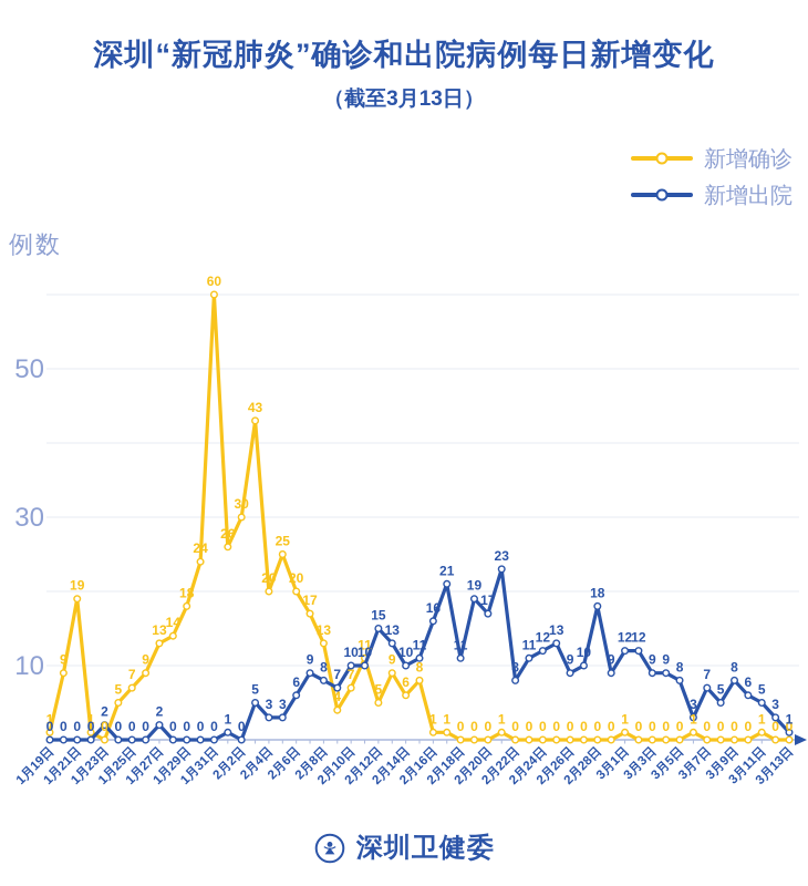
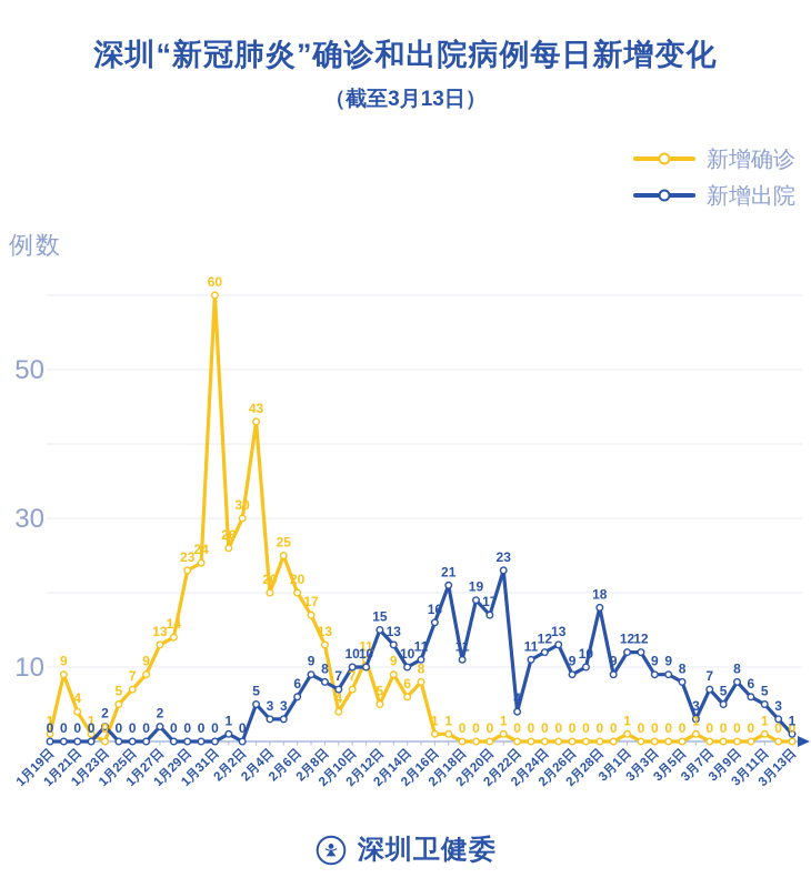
新增确诊/1月21日: 19 -> 4
新增确诊/1月29日: 18 -> 23
新增出院/2月22日: 8 -> 4
